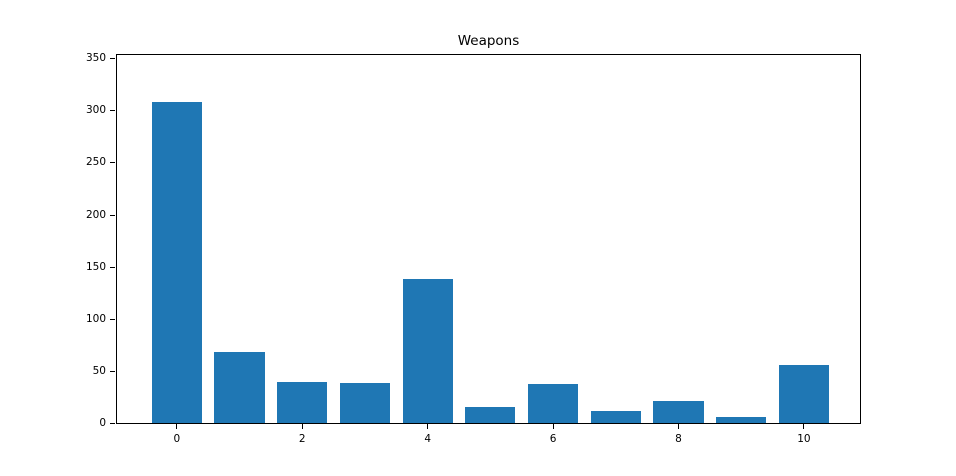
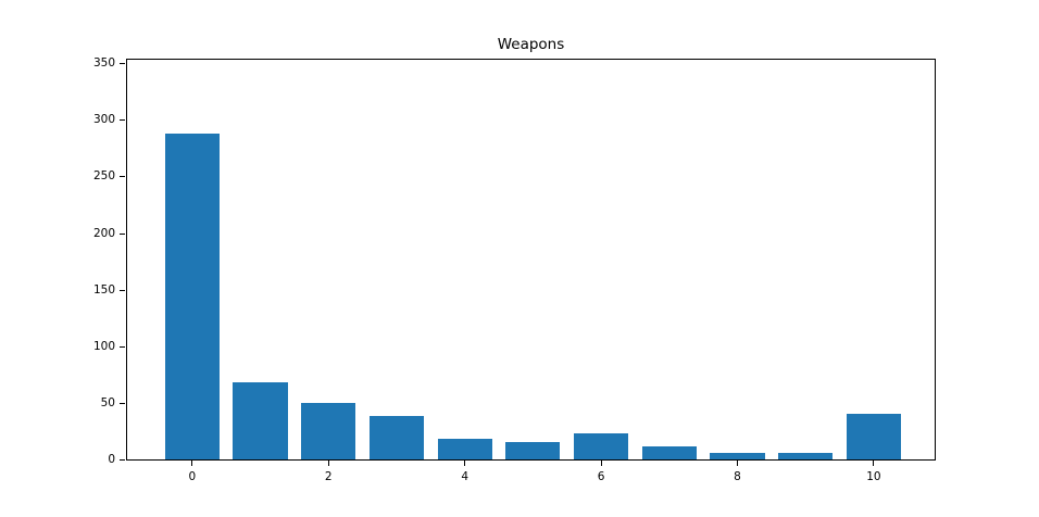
0: 308 -> 288
2: 39 -> 50
4: 138 -> 18
6: 37 -> 23
8: 21 -> 6
10: 56 -> 40
